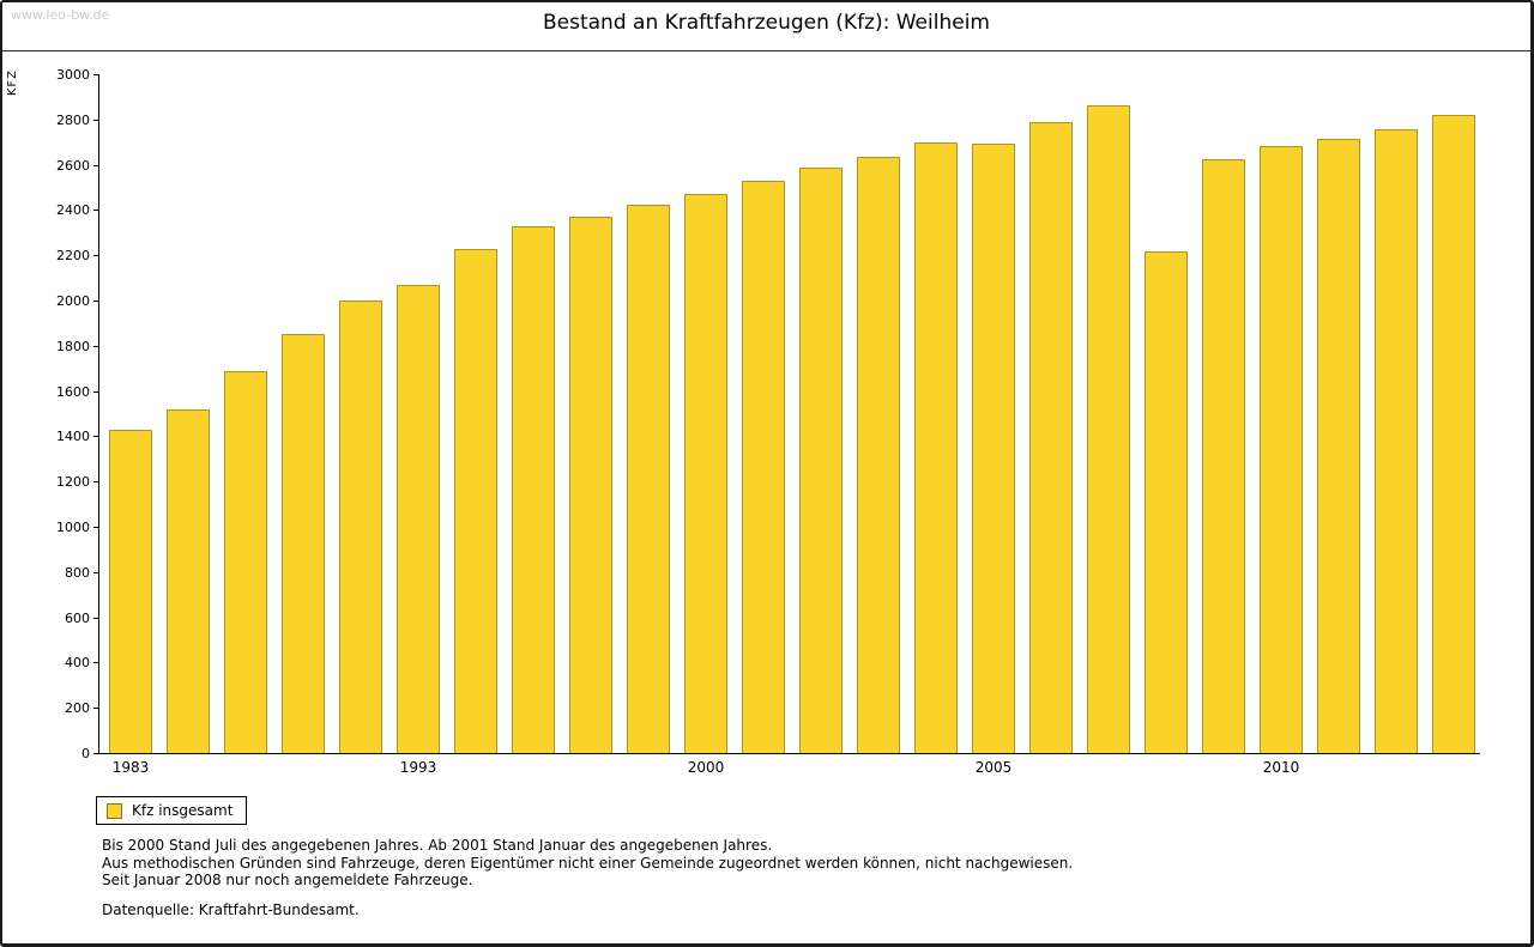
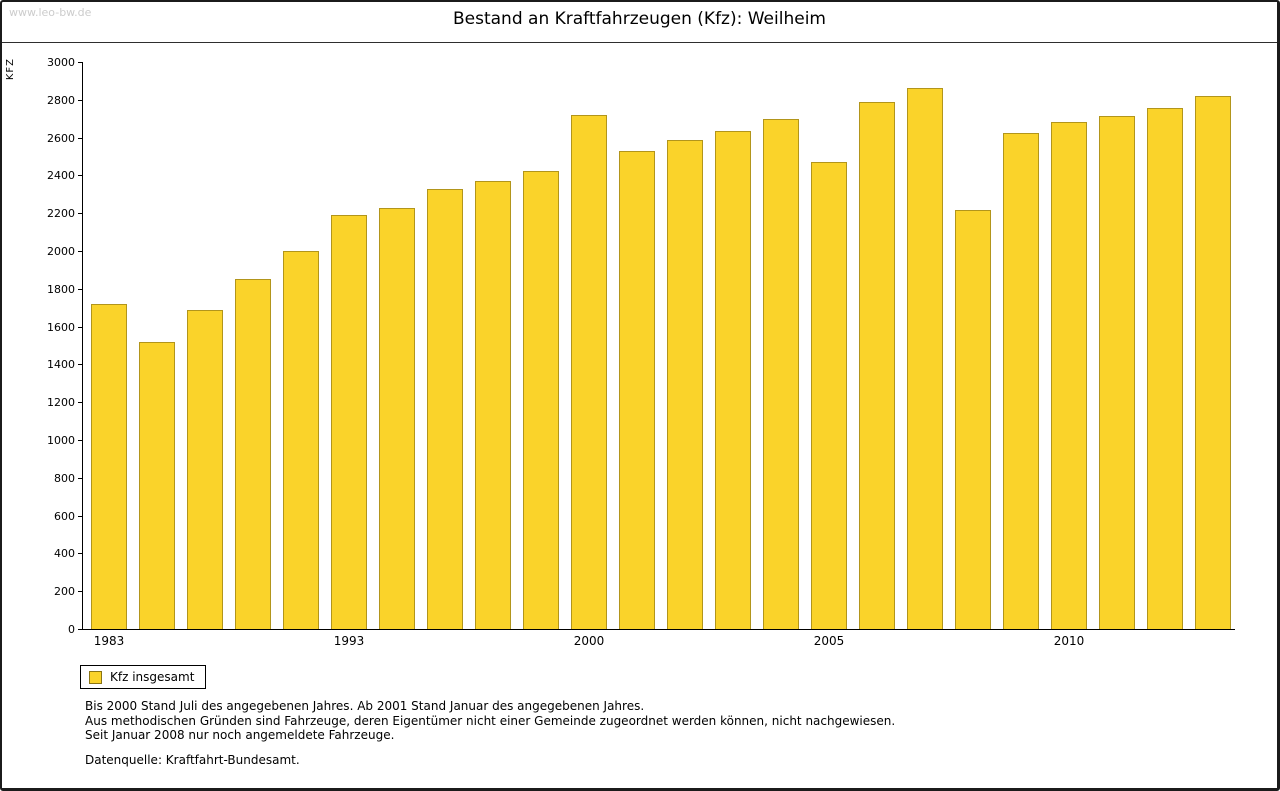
1983: 1430 -> 1720
1993: 2070 -> 2190
2000: 2470 -> 2720
2005: 2700 -> 2470
